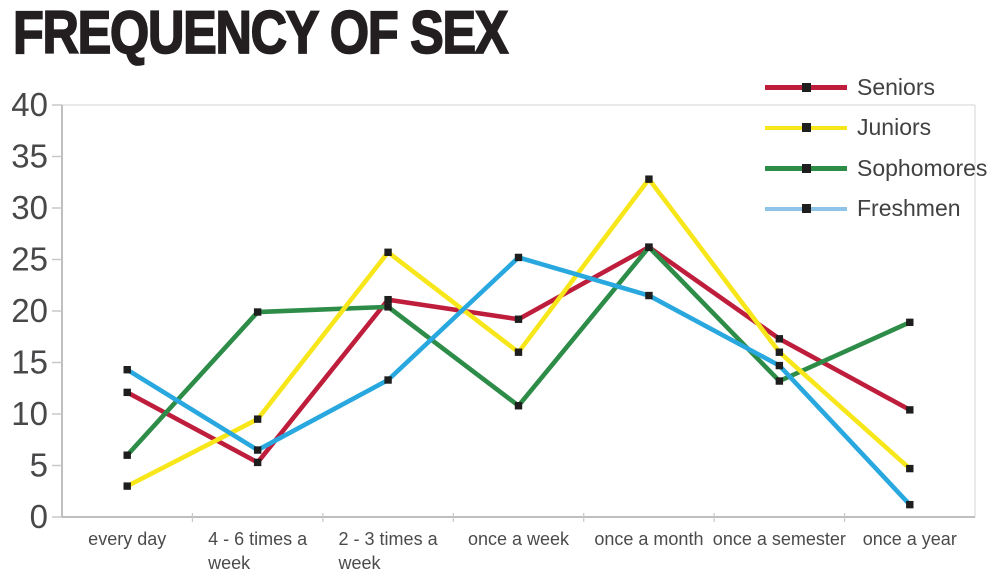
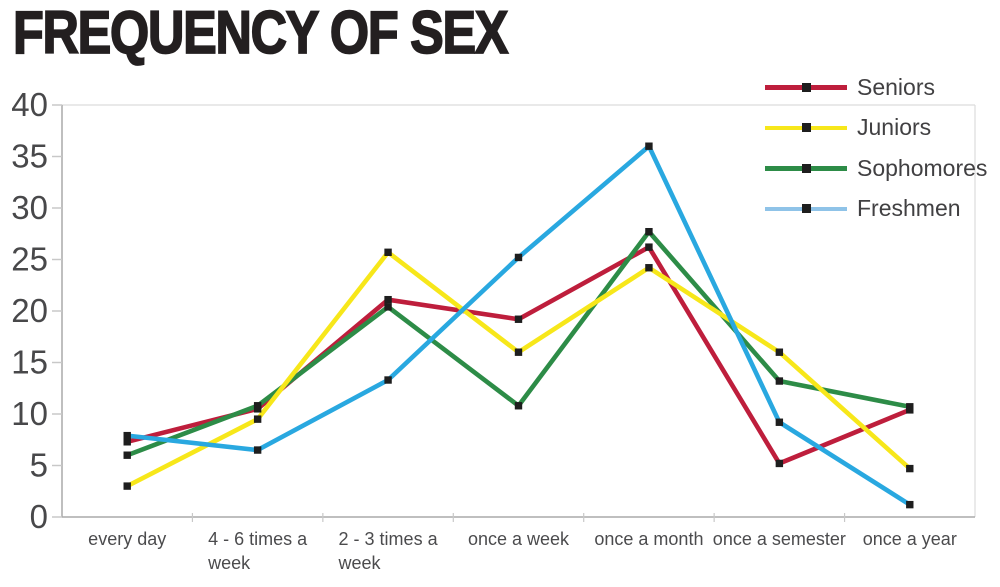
Seniors/every day: 12.1 -> 7.3
Freshmen/every day: 14.3 -> 7.9
Seniors/4 - 6 times a week: 5.3 -> 10.5
Sophomores/4 - 6 times a week: 19.9 -> 10.8
Juniors/once a month: 32.8 -> 24.2
Sophomores/once a month: 26.2 -> 27.7
Freshmen/once a month: 21.5 -> 36.0
Seniors/once a semester: 17.3 -> 5.2
Freshmen/once a semester: 14.7 -> 9.2
Sophomores/once a year: 18.9 -> 10.7
